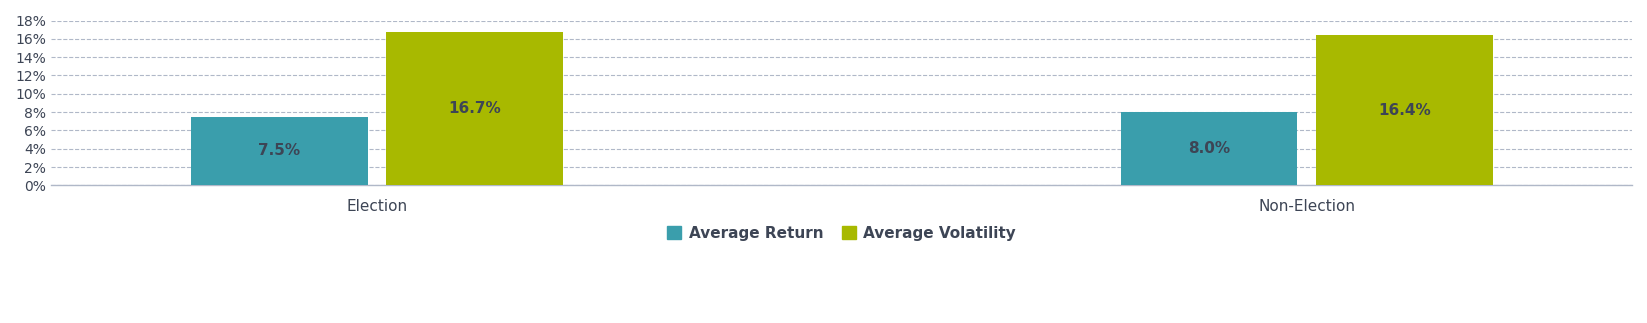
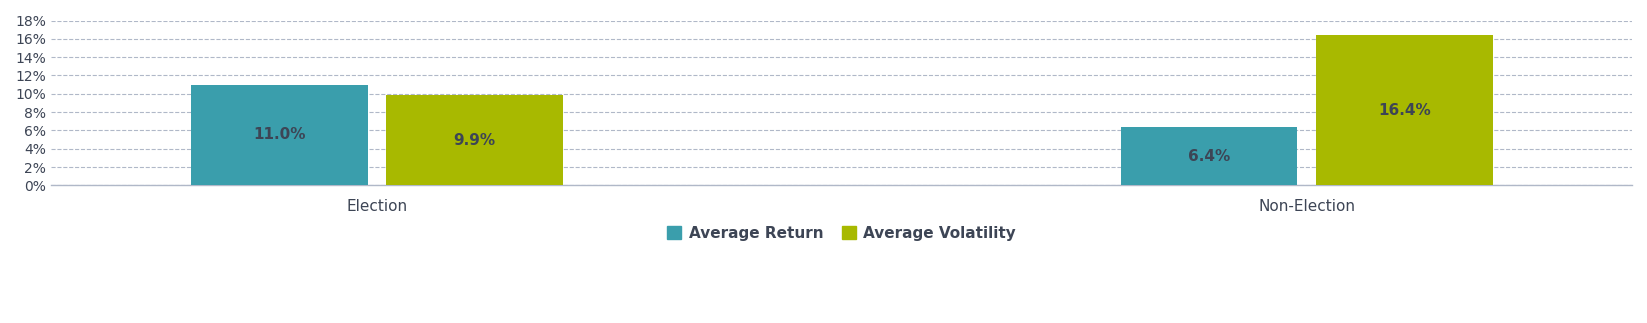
Average Return/Election: 7.5% -> 11.0%
Average Volatility/Election: 16.7% -> 9.9%
Average Return/Non-Election: 8.0% -> 6.4%
